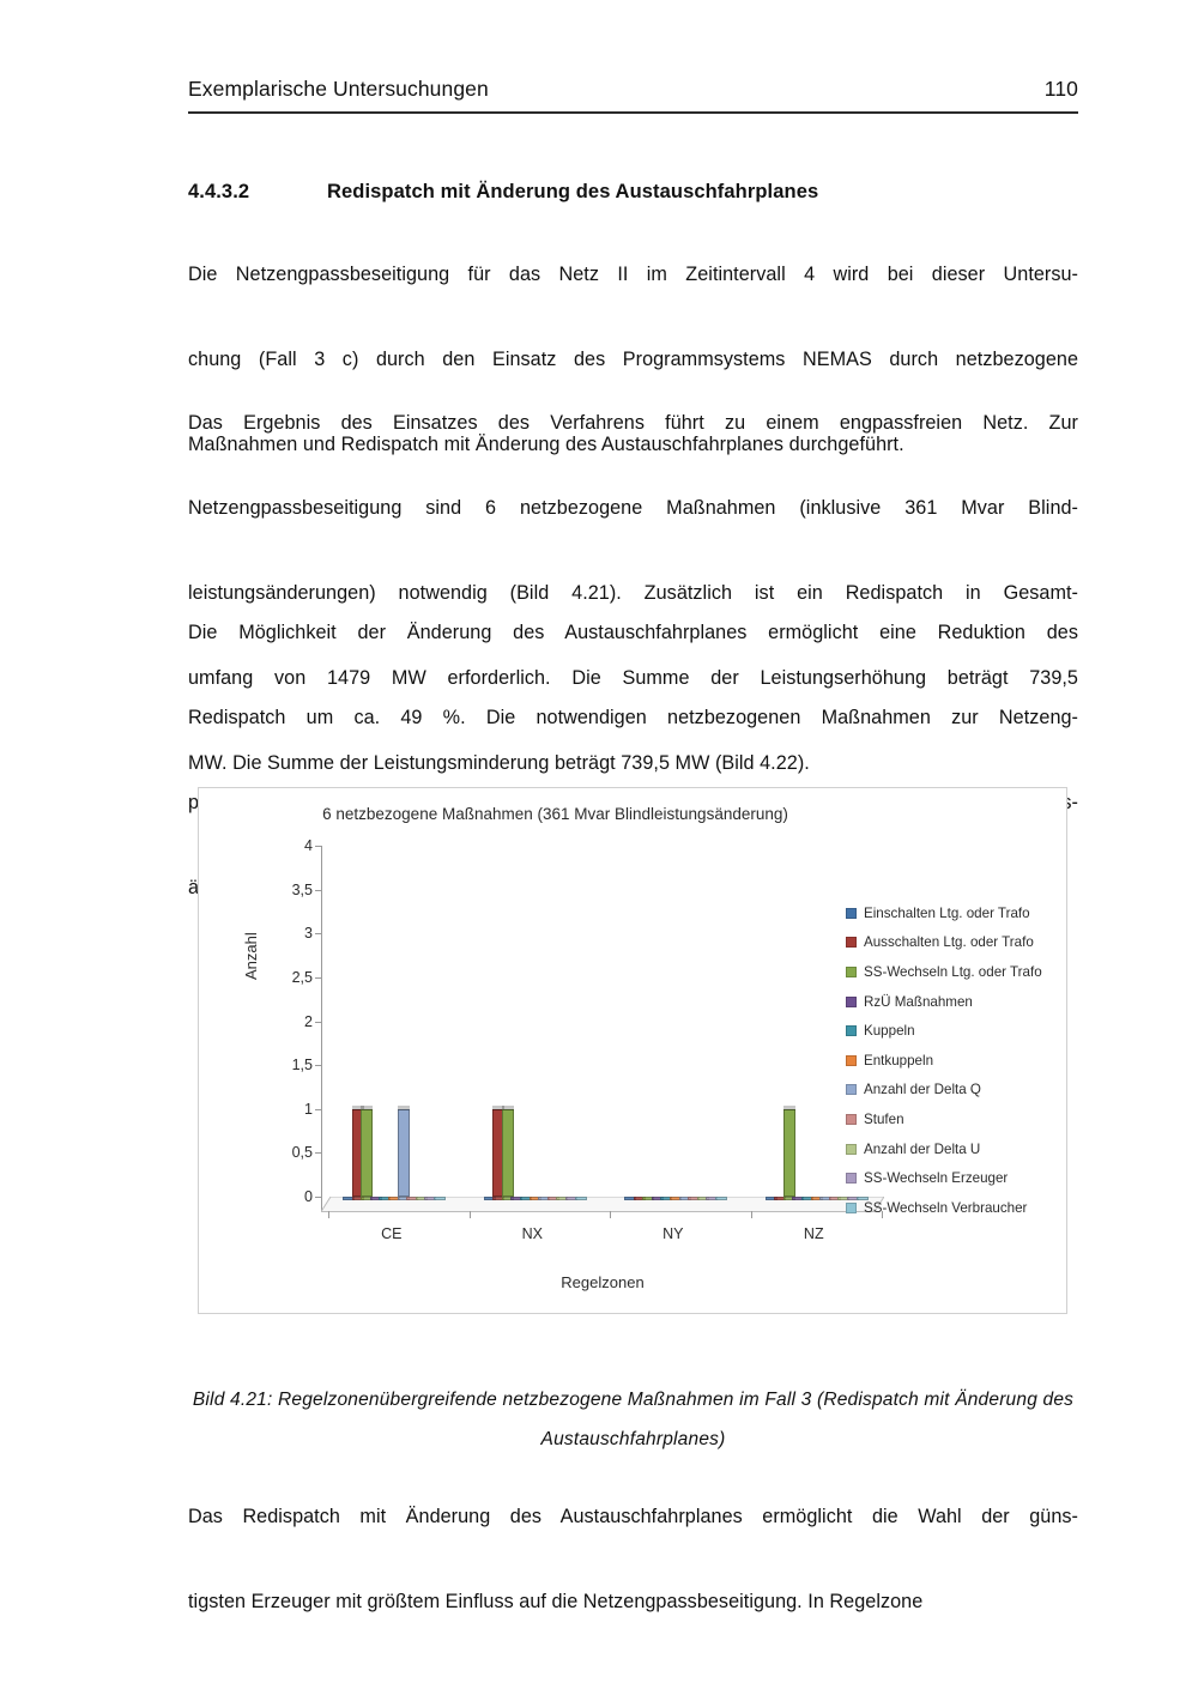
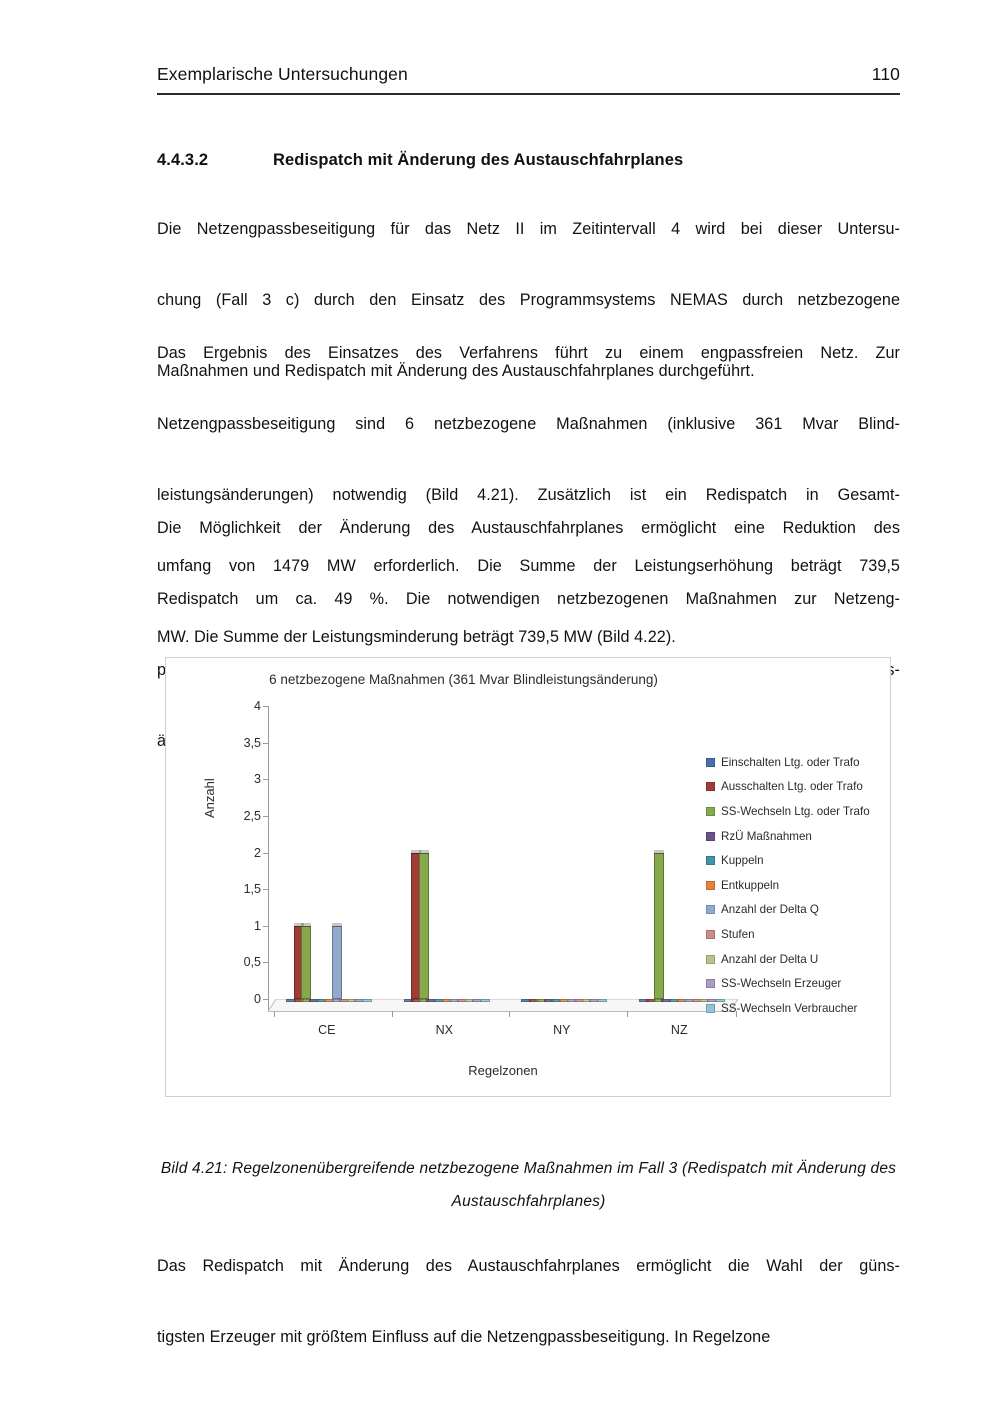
Ausschalten Ltg. oder Trafo/NX: 1 -> 2
SS-Wechseln Ltg. oder Trafo/NX: 1 -> 2
SS-Wechseln Ltg. oder Trafo/NZ: 1 -> 2
